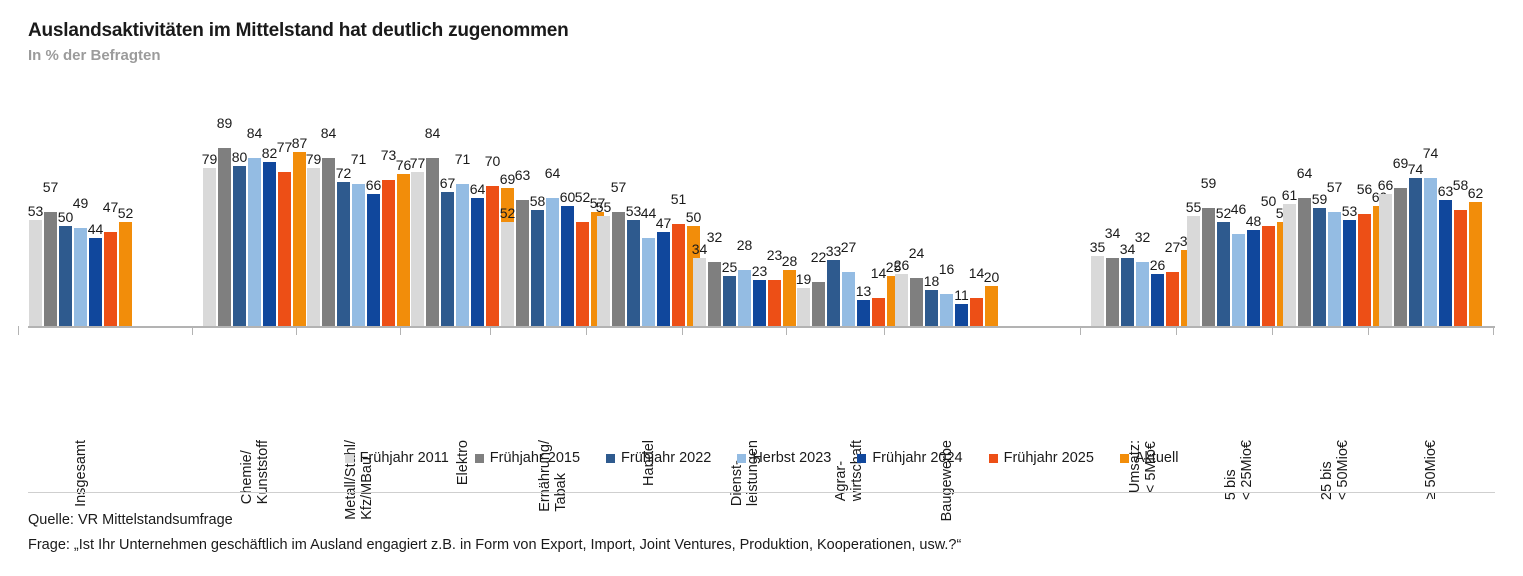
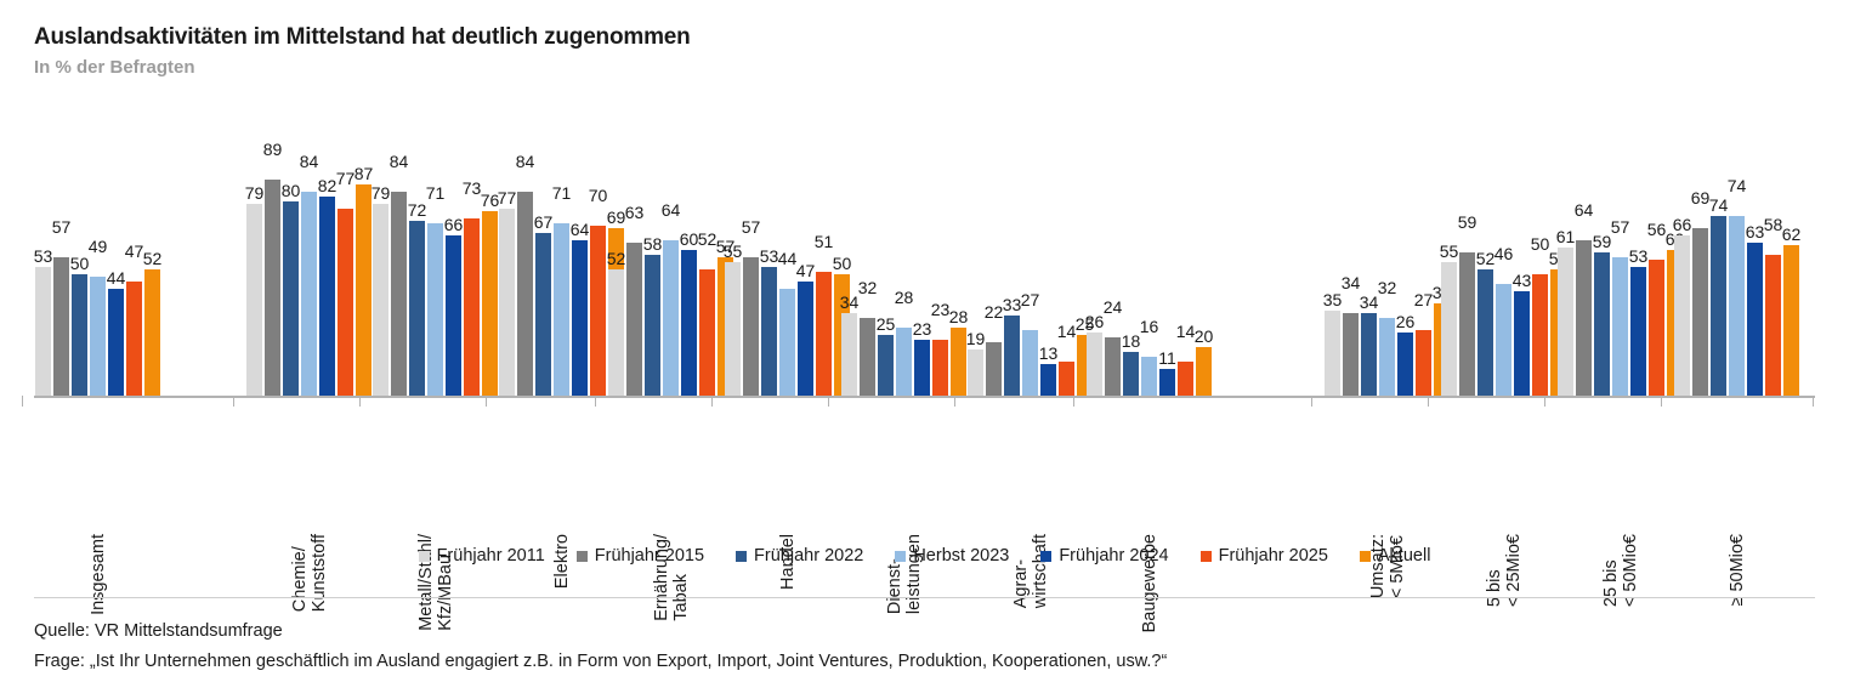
Frühjahr 2024/5 bis < 25Mio€: 48 -> 43
